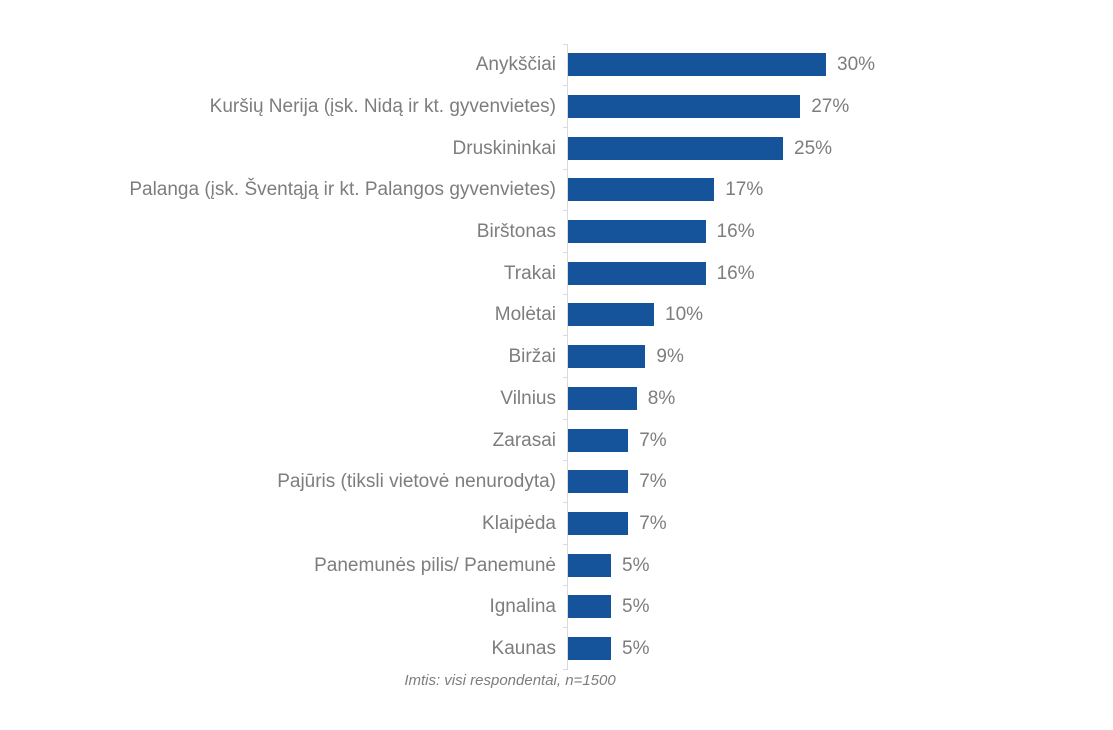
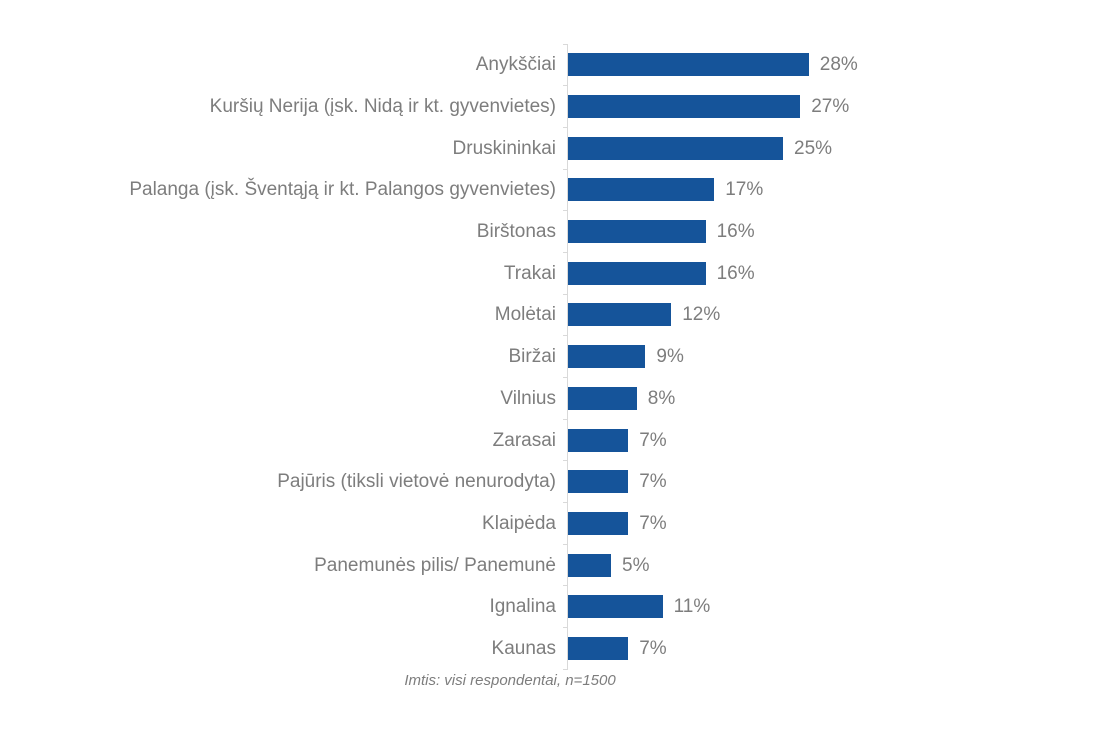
Anykščiai: 30% -> 28%
Molėtai: 10% -> 12%
Ignalina: 5% -> 11%
Kaunas: 5% -> 7%
